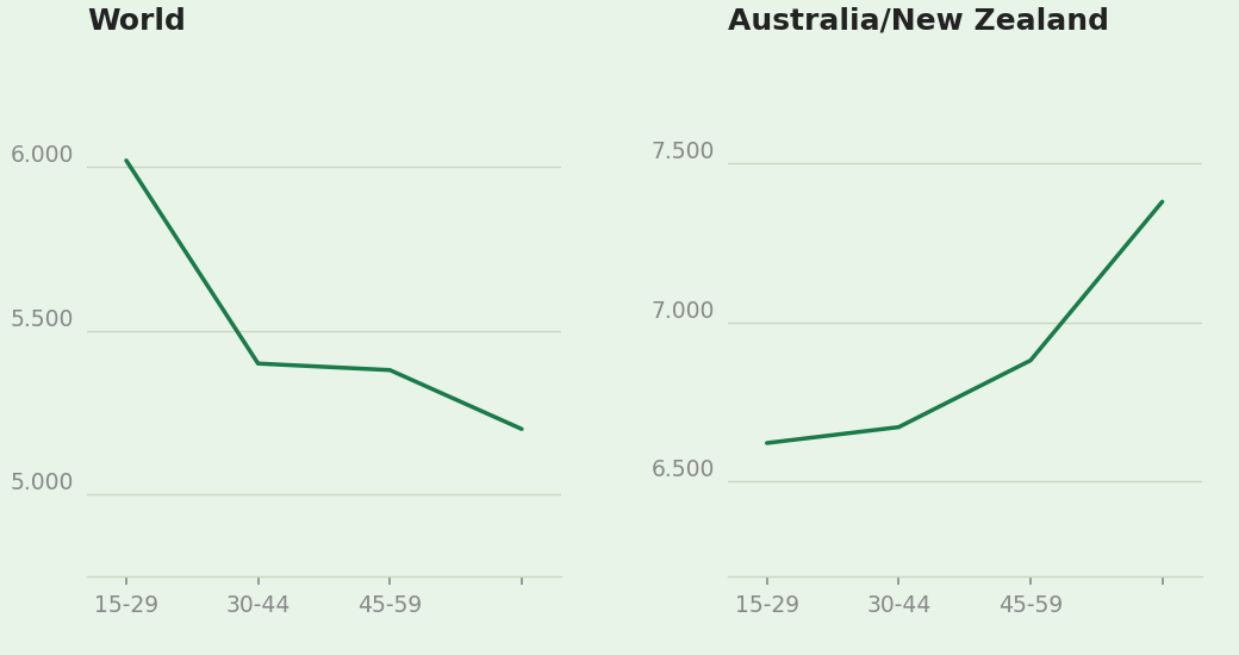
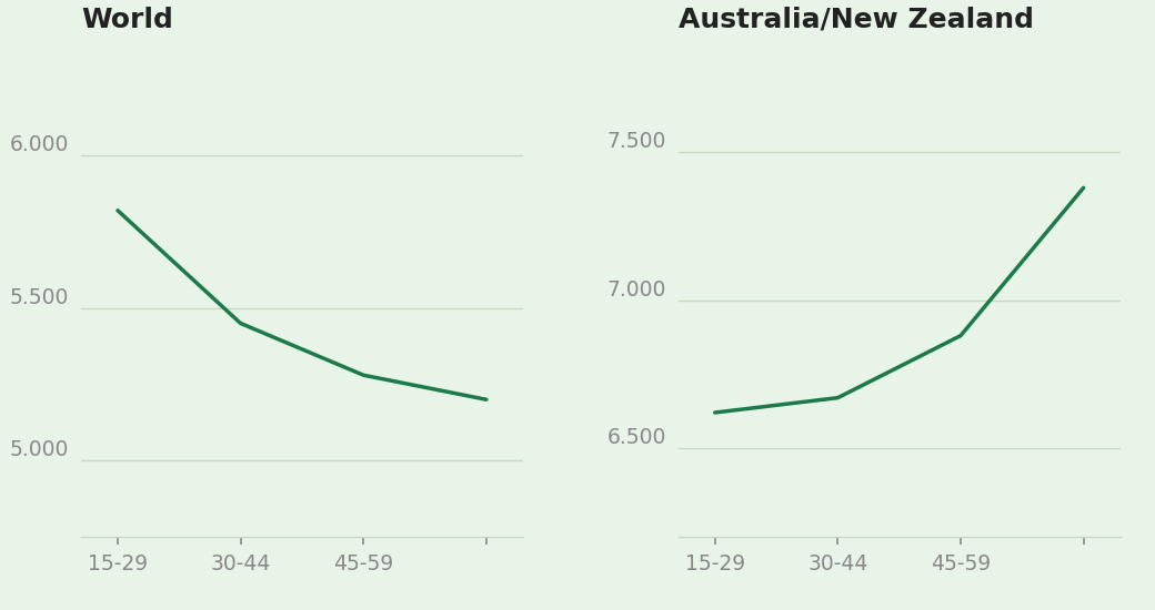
World/15-29: 6.02 -> 5.82
World/30-44: 5.40 -> 5.45
World/45-59: 5.38 -> 5.28
